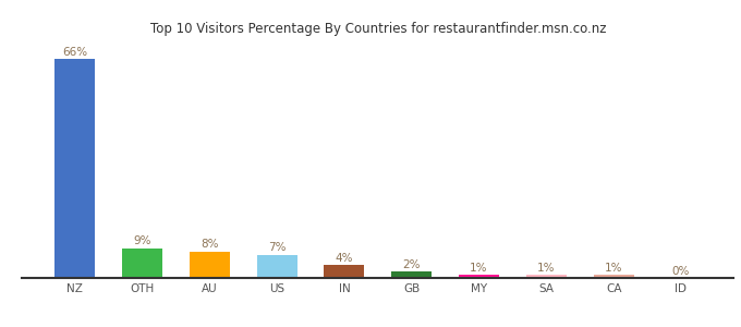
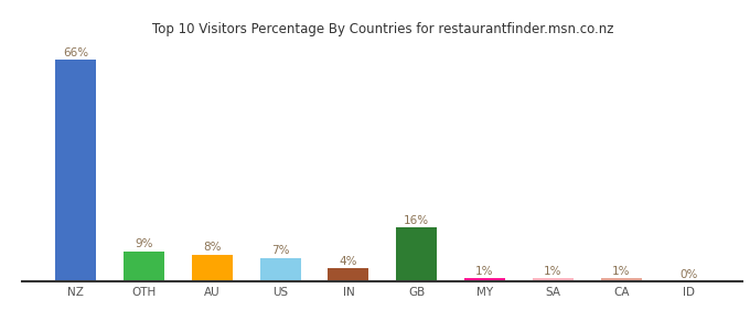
GB: 2% -> 16%
